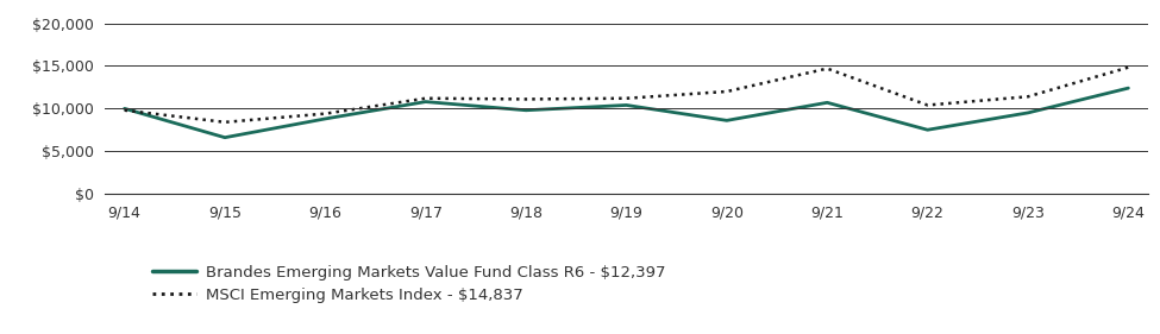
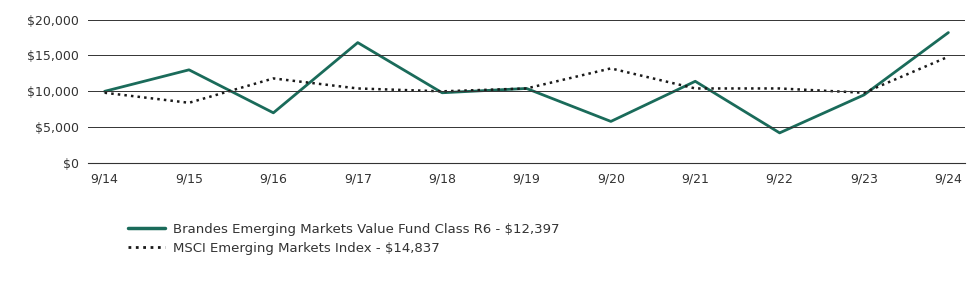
Brandes Emerging Markets Value Fund Class R6 - $12,397/9/15: $6,600 -> $13,000
Brandes Emerging Markets Value Fund Class R6 - $12,397/9/16: $8,800 -> $7,000
MSCI Emerging Markets Index - $14,837/9/16: $9,400 -> $11,800
Brandes Emerging Markets Value Fund Class R6 - $12,397/9/17: $10,800 -> $16,800
MSCI Emerging Markets Index - $14,837/9/17: $11,200 -> $10,400
MSCI Emerging Markets Index - $14,837/9/18: $11,100 -> $10,000
MSCI Emerging Markets Index - $14,837/9/19: $11,200 -> $10,400
Brandes Emerging Markets Value Fund Class R6 - $12,397/9/20: $8,600 -> $5,800
MSCI Emerging Markets Index - $14,837/9/20: $12,000 -> $13,200
Brandes Emerging Markets Value Fund Class R6 - $12,397/9/21: $10,700 -> $11,400
MSCI Emerging Markets Index - $14,837/9/21: $14,700 -> $10,400
Brandes Emerging Markets Value Fund Class R6 - $12,397/9/22: $7,500 -> $4,200
MSCI Emerging Markets Index - $14,837/9/23: $11,400 -> $9,800
Brandes Emerging Markets Value Fund Class R6 - $12,397/9/24: $12,400 -> $18,200
